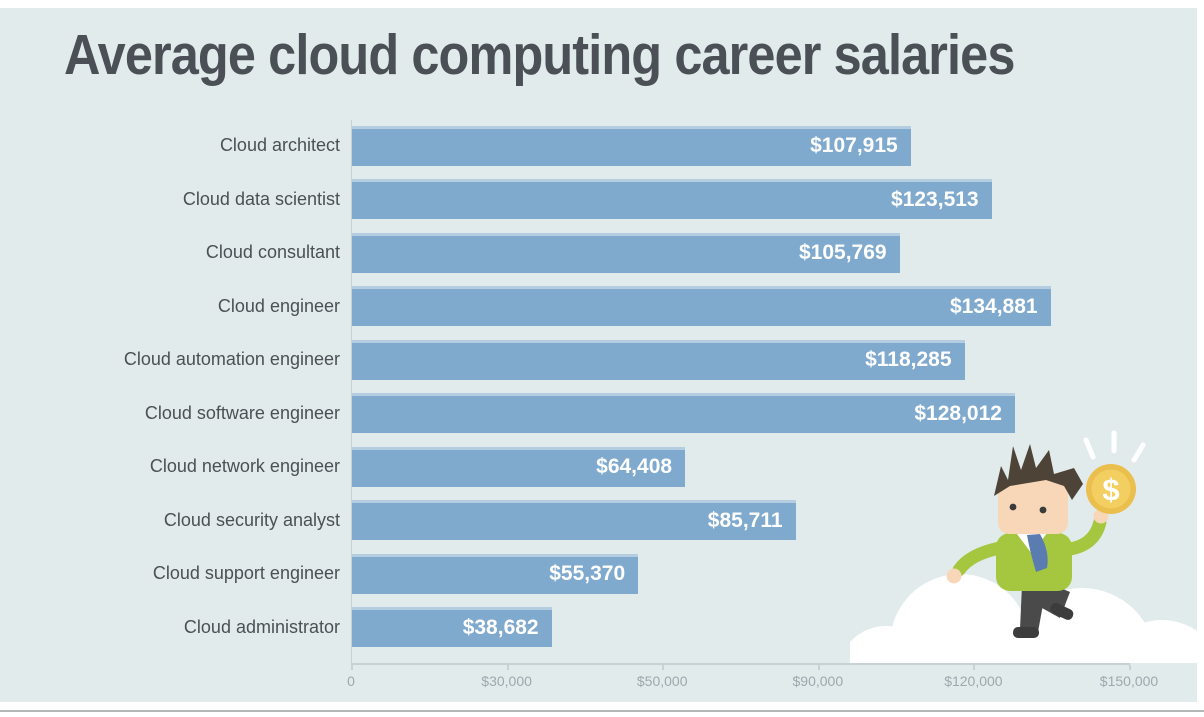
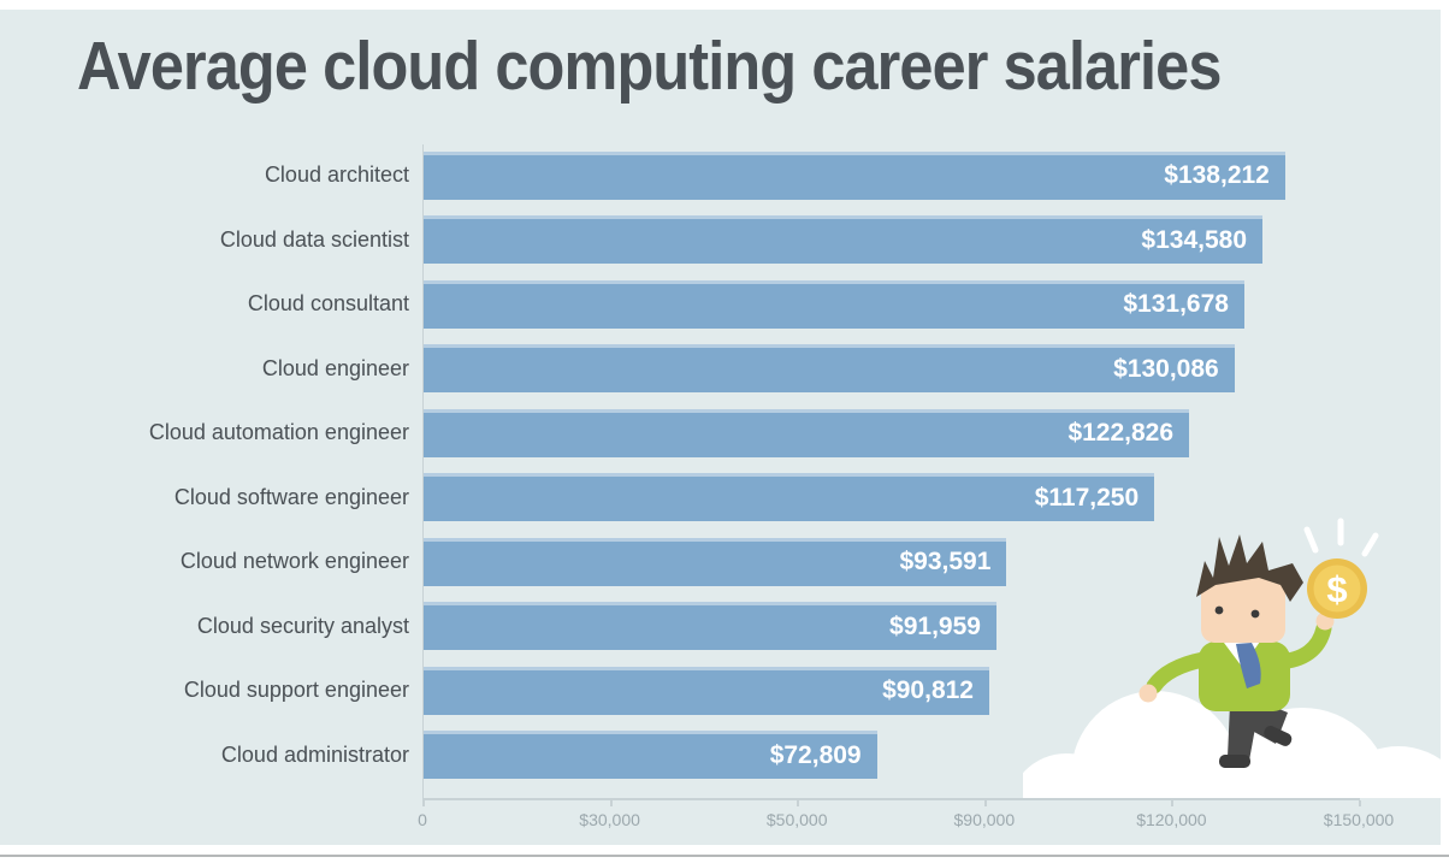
Cloud architect: $107,915 -> $138,212
Cloud data scientist: $123,513 -> $134,580
Cloud consultant: $105,769 -> $131,678
Cloud engineer: $134,881 -> $130,086
Cloud automation engineer: $118,285 -> $122,826
Cloud software engineer: $128,012 -> $117,250
Cloud network engineer: $64,408 -> $93,591
Cloud security analyst: $85,711 -> $91,959
Cloud support engineer: $55,370 -> $90,812
Cloud administrator: $38,682 -> $72,809
